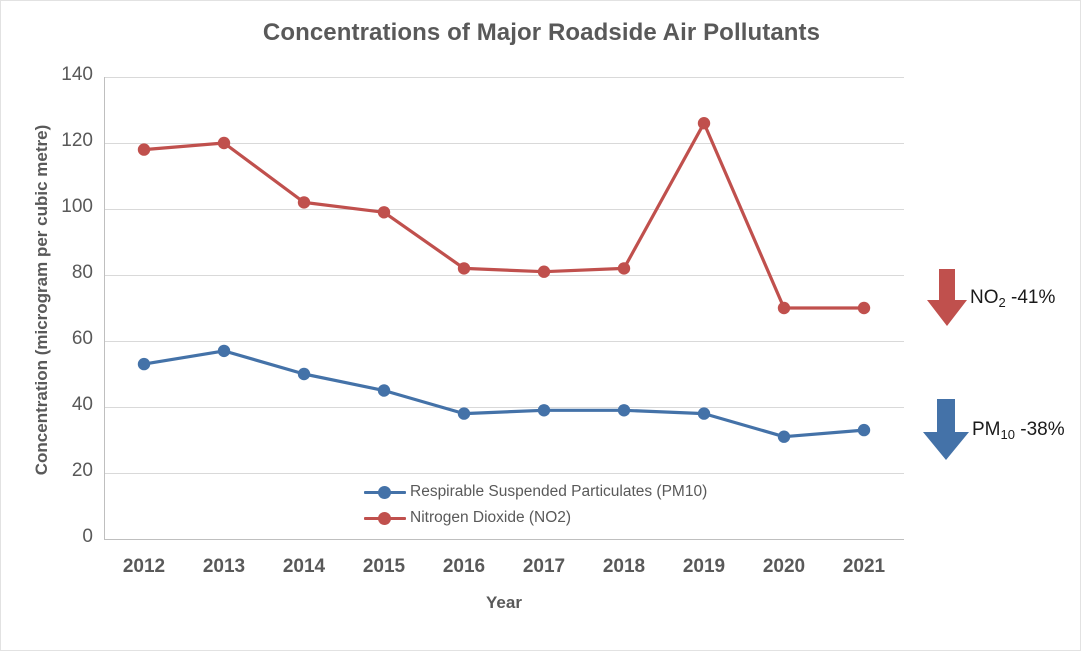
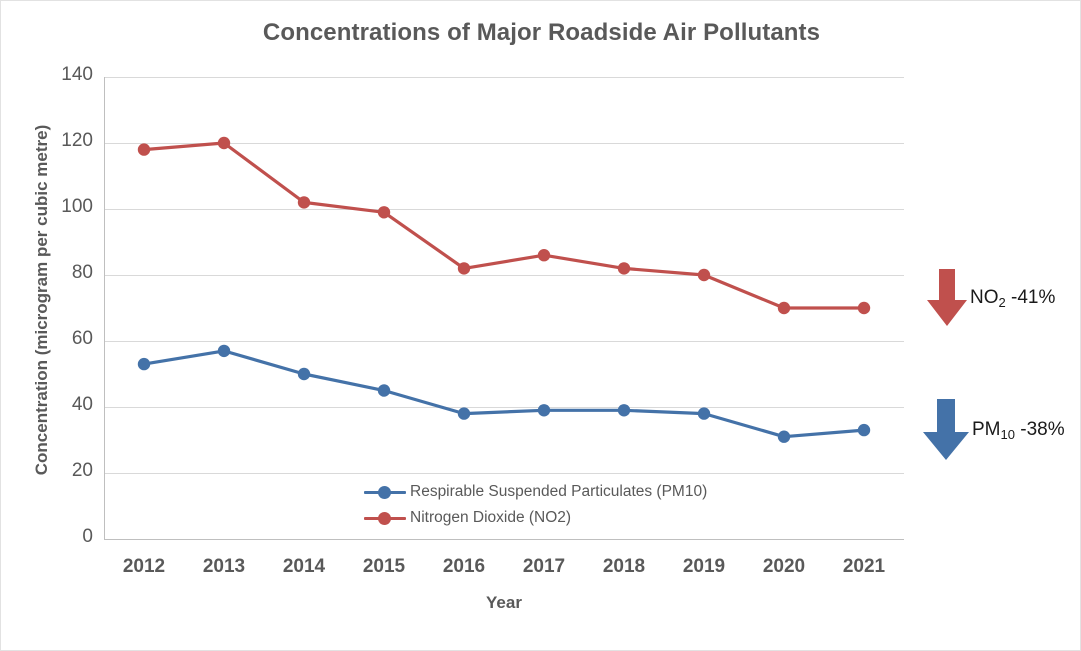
Nitrogen Dioxide (NO2)/2017: 81 -> 86
Nitrogen Dioxide (NO2)/2019: 126 -> 80
